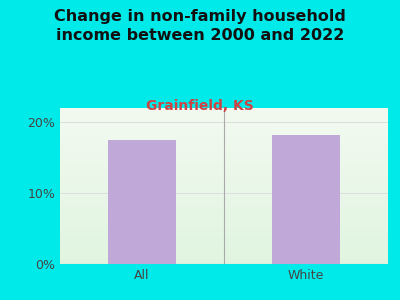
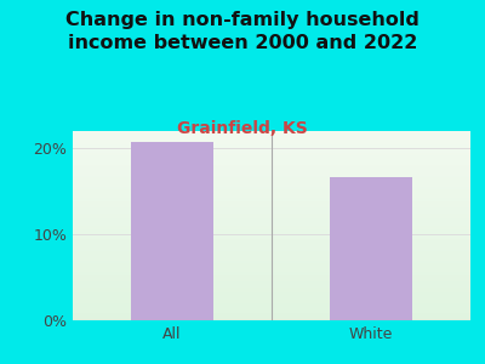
All: 17.5% -> 20.8%
White: 18.2% -> 16.6%
